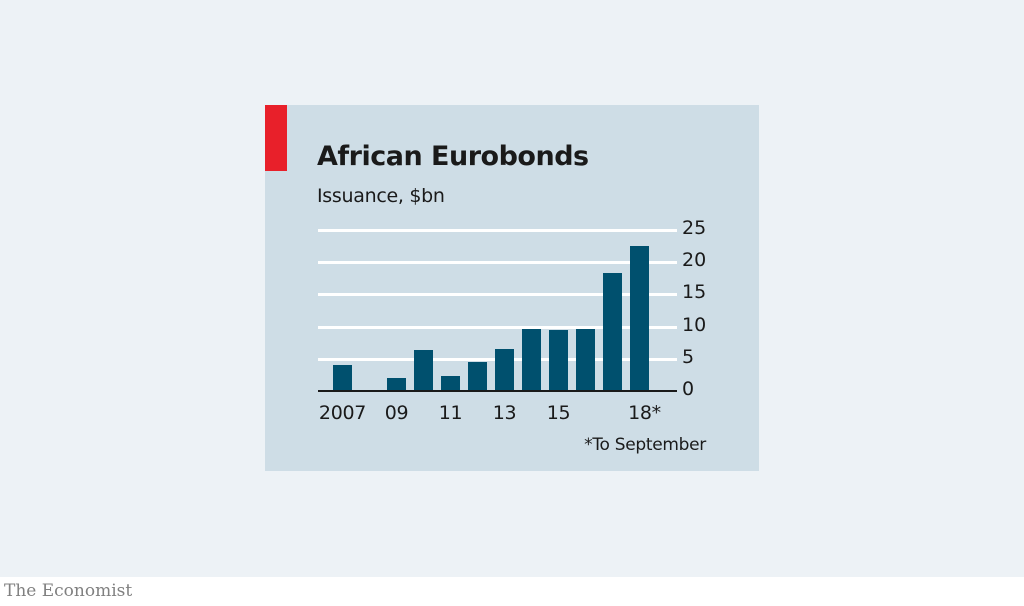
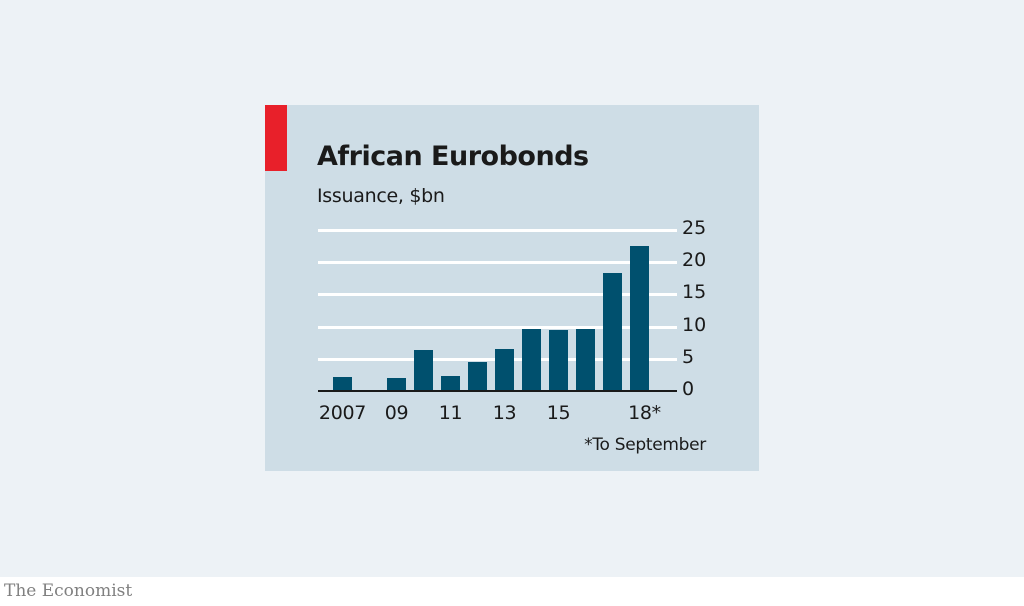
2007: 4 -> 2
